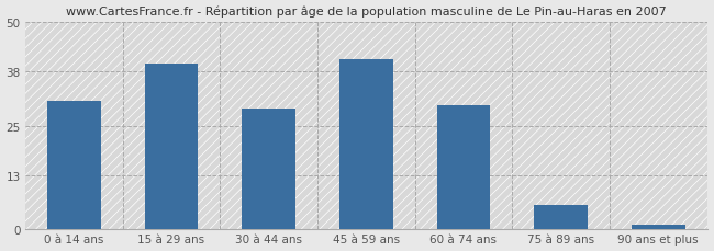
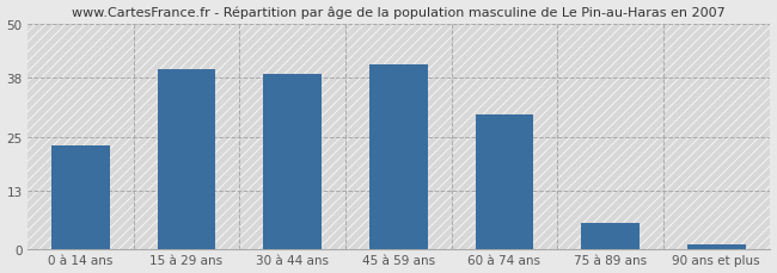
0 à 14 ans: 31 -> 23
30 à 44 ans: 29 -> 39
